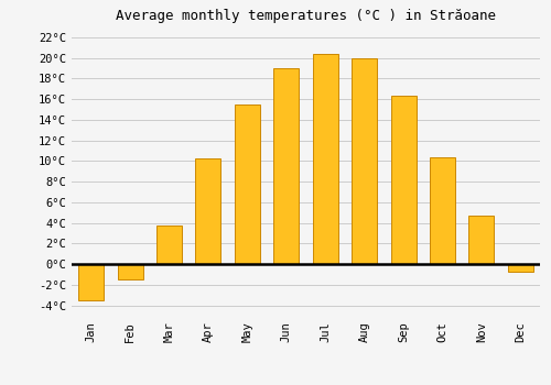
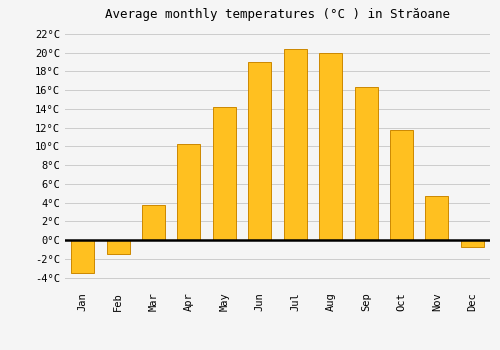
May: 15.5°C -> 14.2°C
Oct: 10.4°C -> 11.8°C
